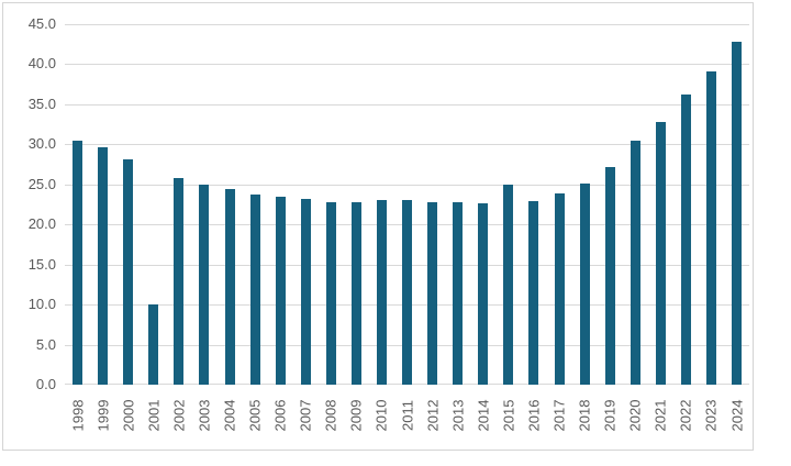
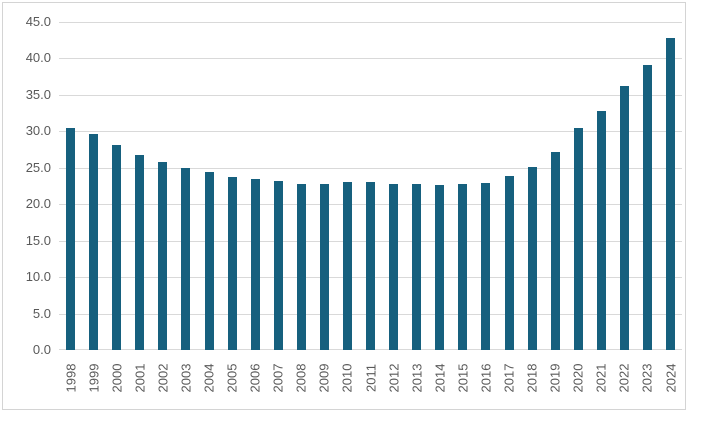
2001: 10 -> 27
2015: 25 -> 23
